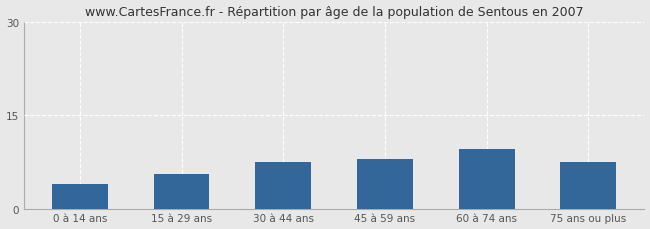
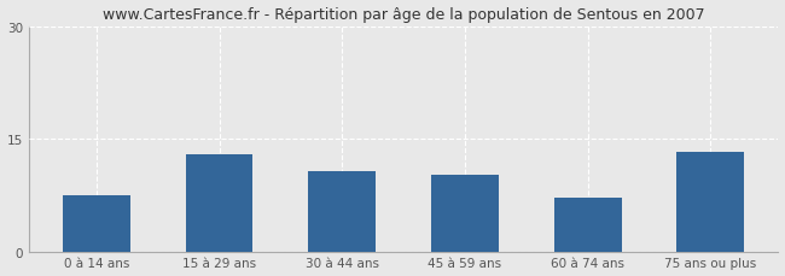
0 à 14 ans: 4.0 -> 7.4
15 à 29 ans: 5.5 -> 13.0
30 à 44 ans: 7.4 -> 10.6
45 à 59 ans: 8.0 -> 10.2
60 à 74 ans: 9.5 -> 7.2
75 ans ou plus: 7.4 -> 13.2
